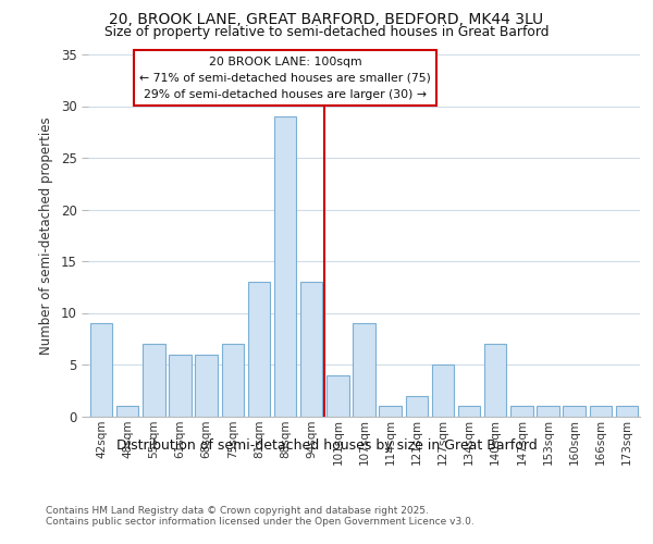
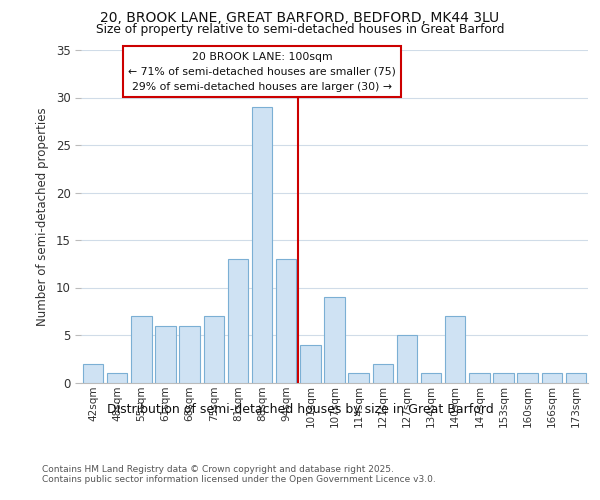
42sqm: 9 -> 2
